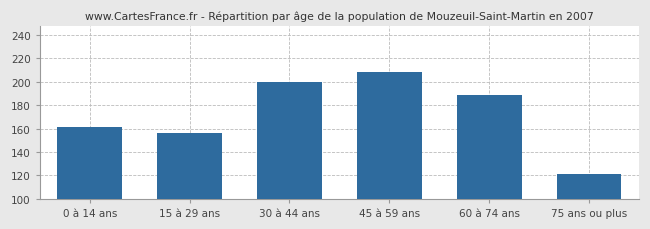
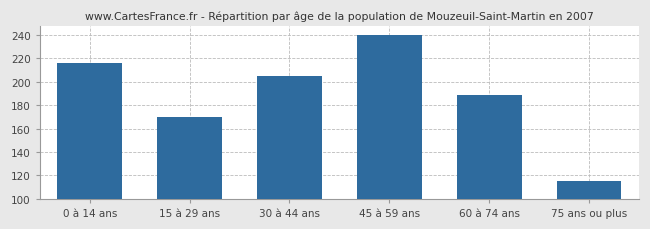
0 à 14 ans: 161 -> 216
15 à 29 ans: 156 -> 170
30 à 44 ans: 200 -> 205
45 à 59 ans: 208 -> 240
75 ans ou plus: 121 -> 115
